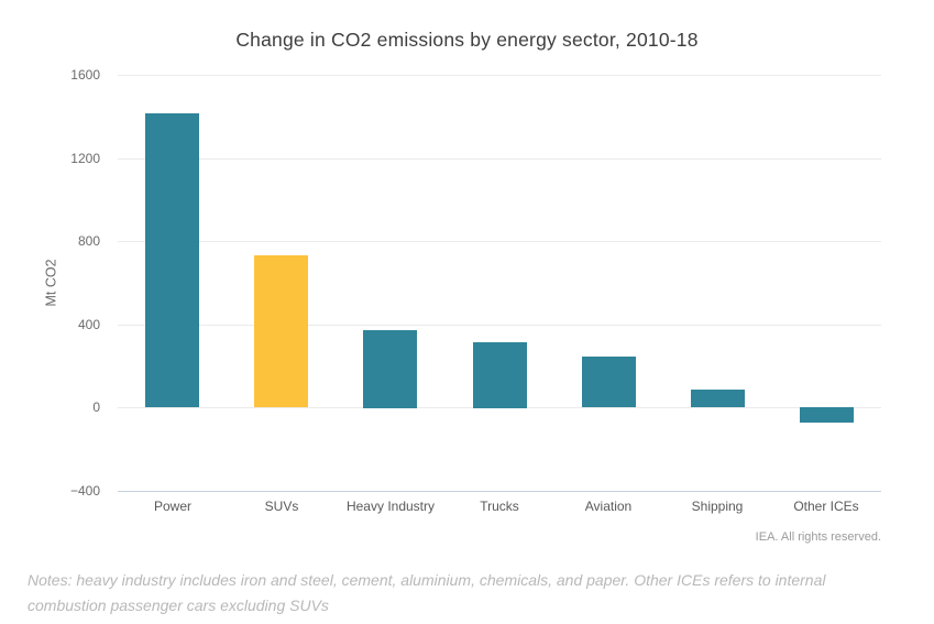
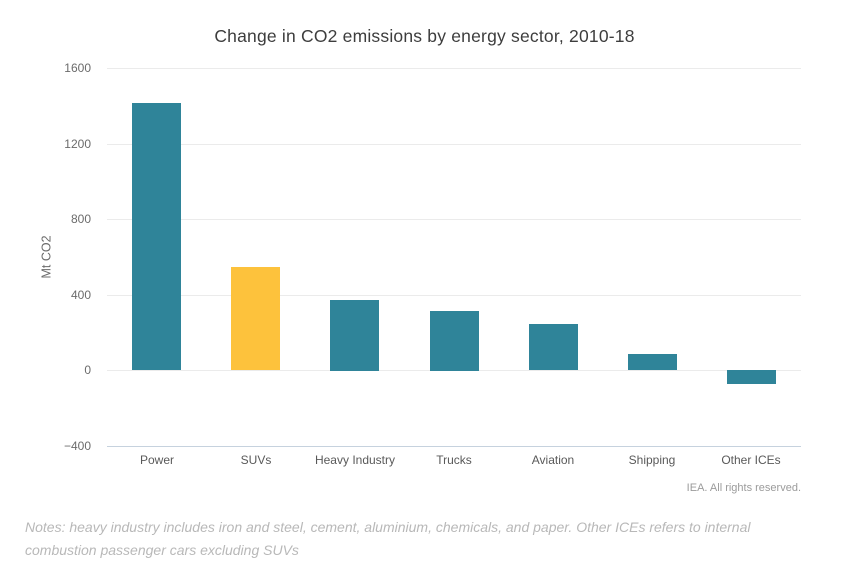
SUVs: 730 -> 540
